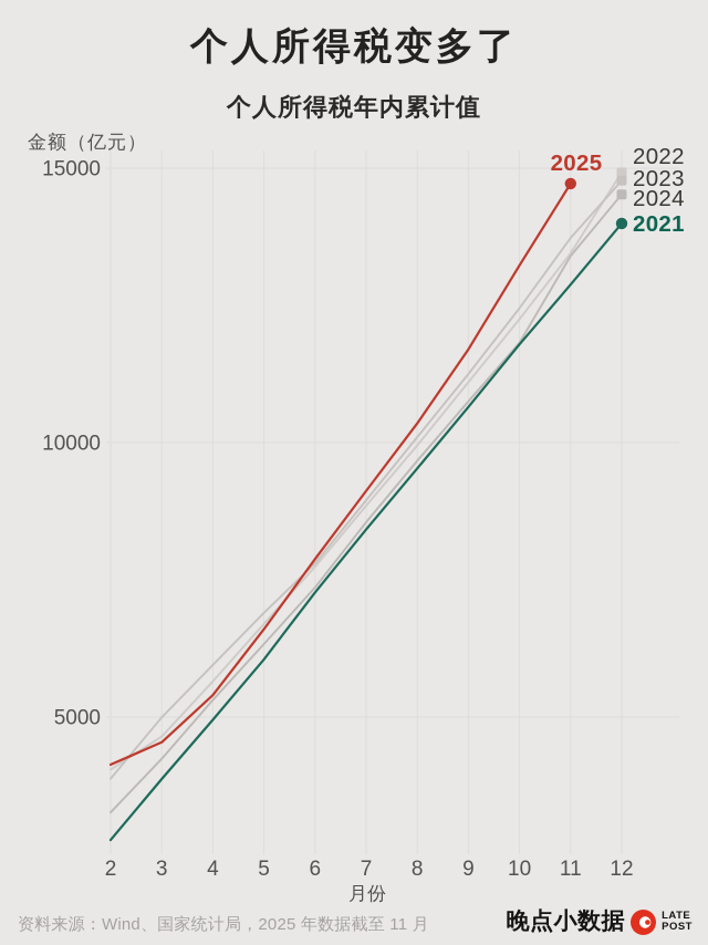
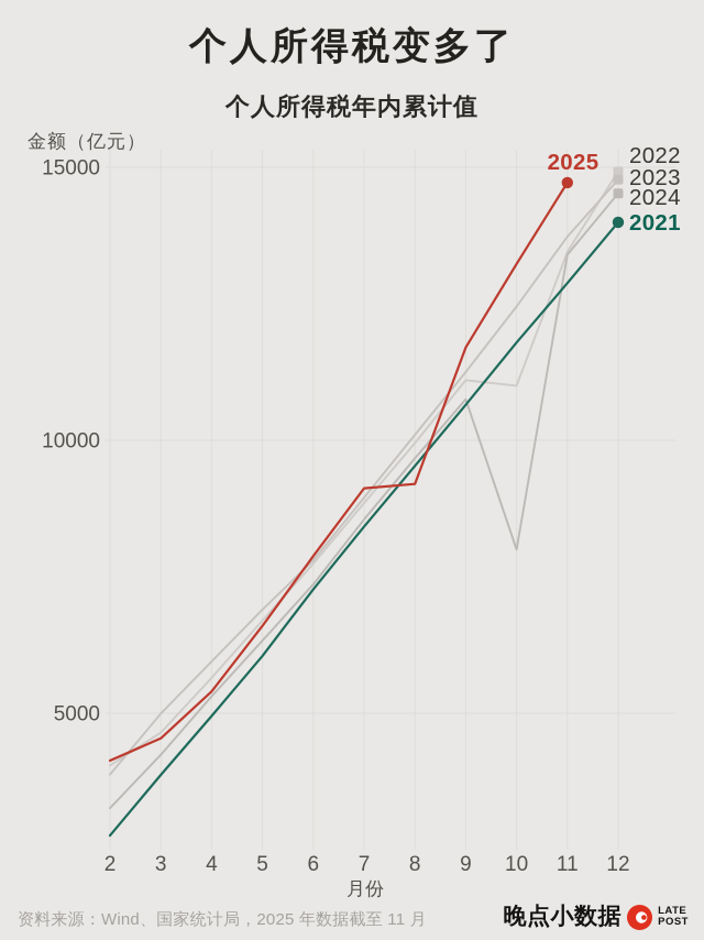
2025/8: 10400 -> 9200
2022/10: 12200 -> 11000
2024/10: 11800 -> 8000
